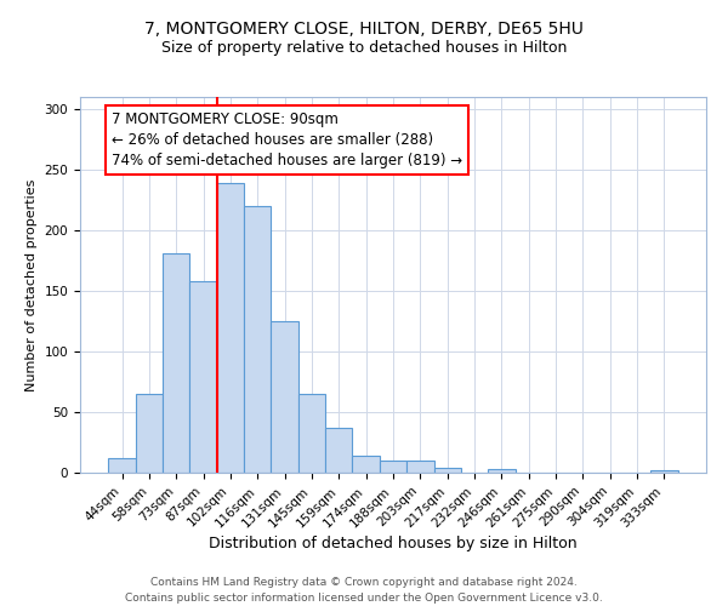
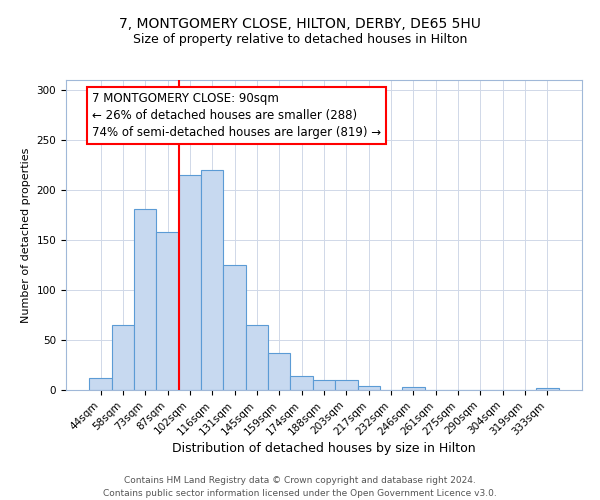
102sqm: 239 -> 215
